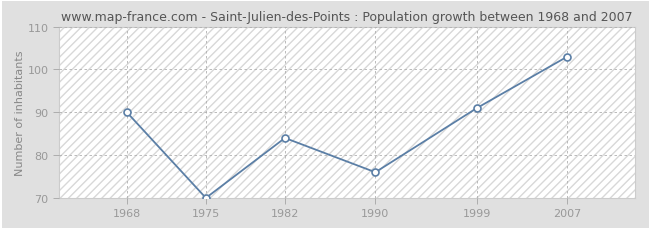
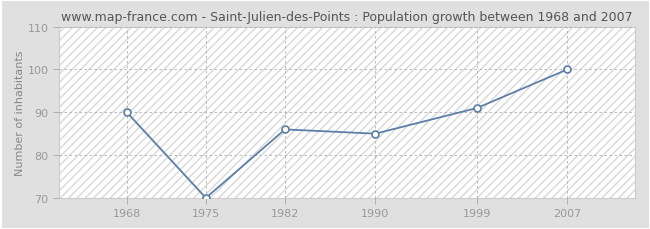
1982: 84 -> 86
1990: 76 -> 85
2007: 103 -> 100
